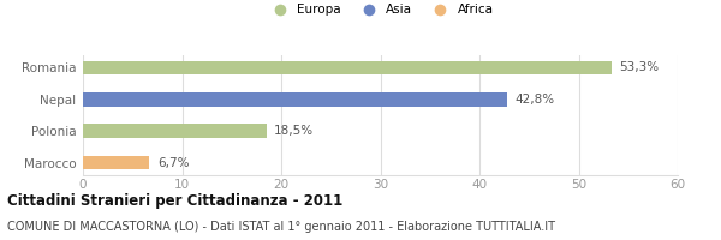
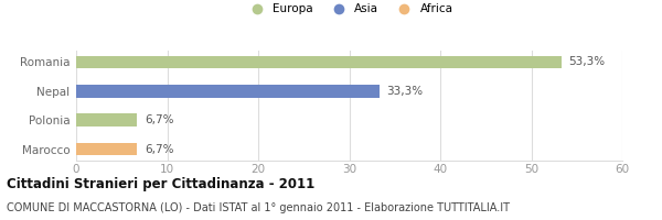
Nepal: 42,8% -> 33,3%
Polonia: 18,5% -> 6,7%
